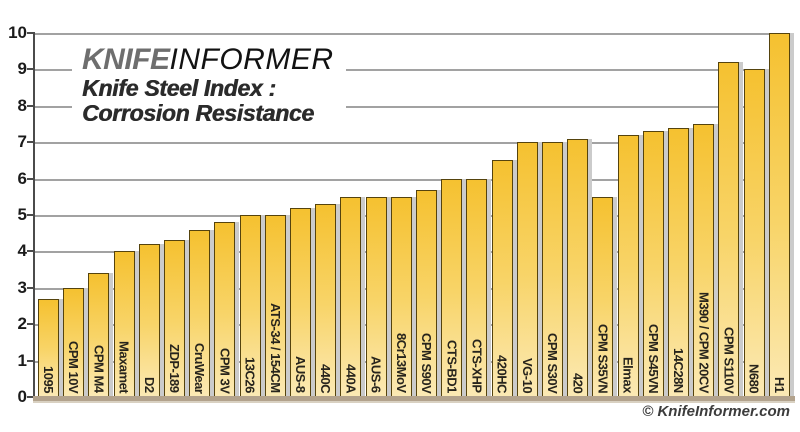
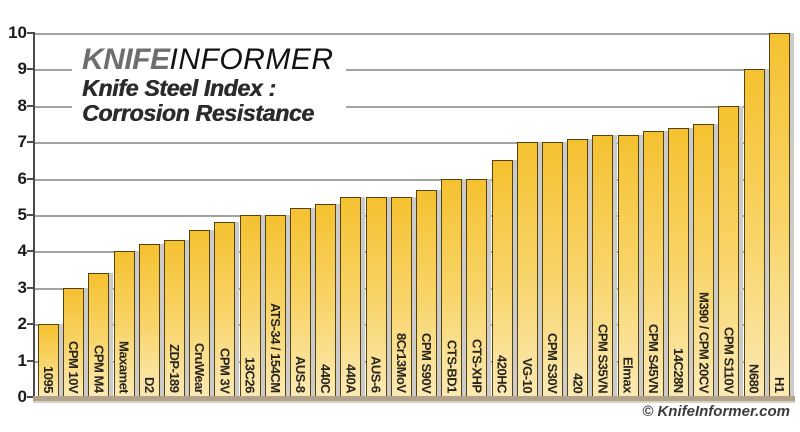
1095: 2.7 -> 2.0
CPM S35VN: 5.5 -> 7.2
CPM S110V: 9.2 -> 8.0
